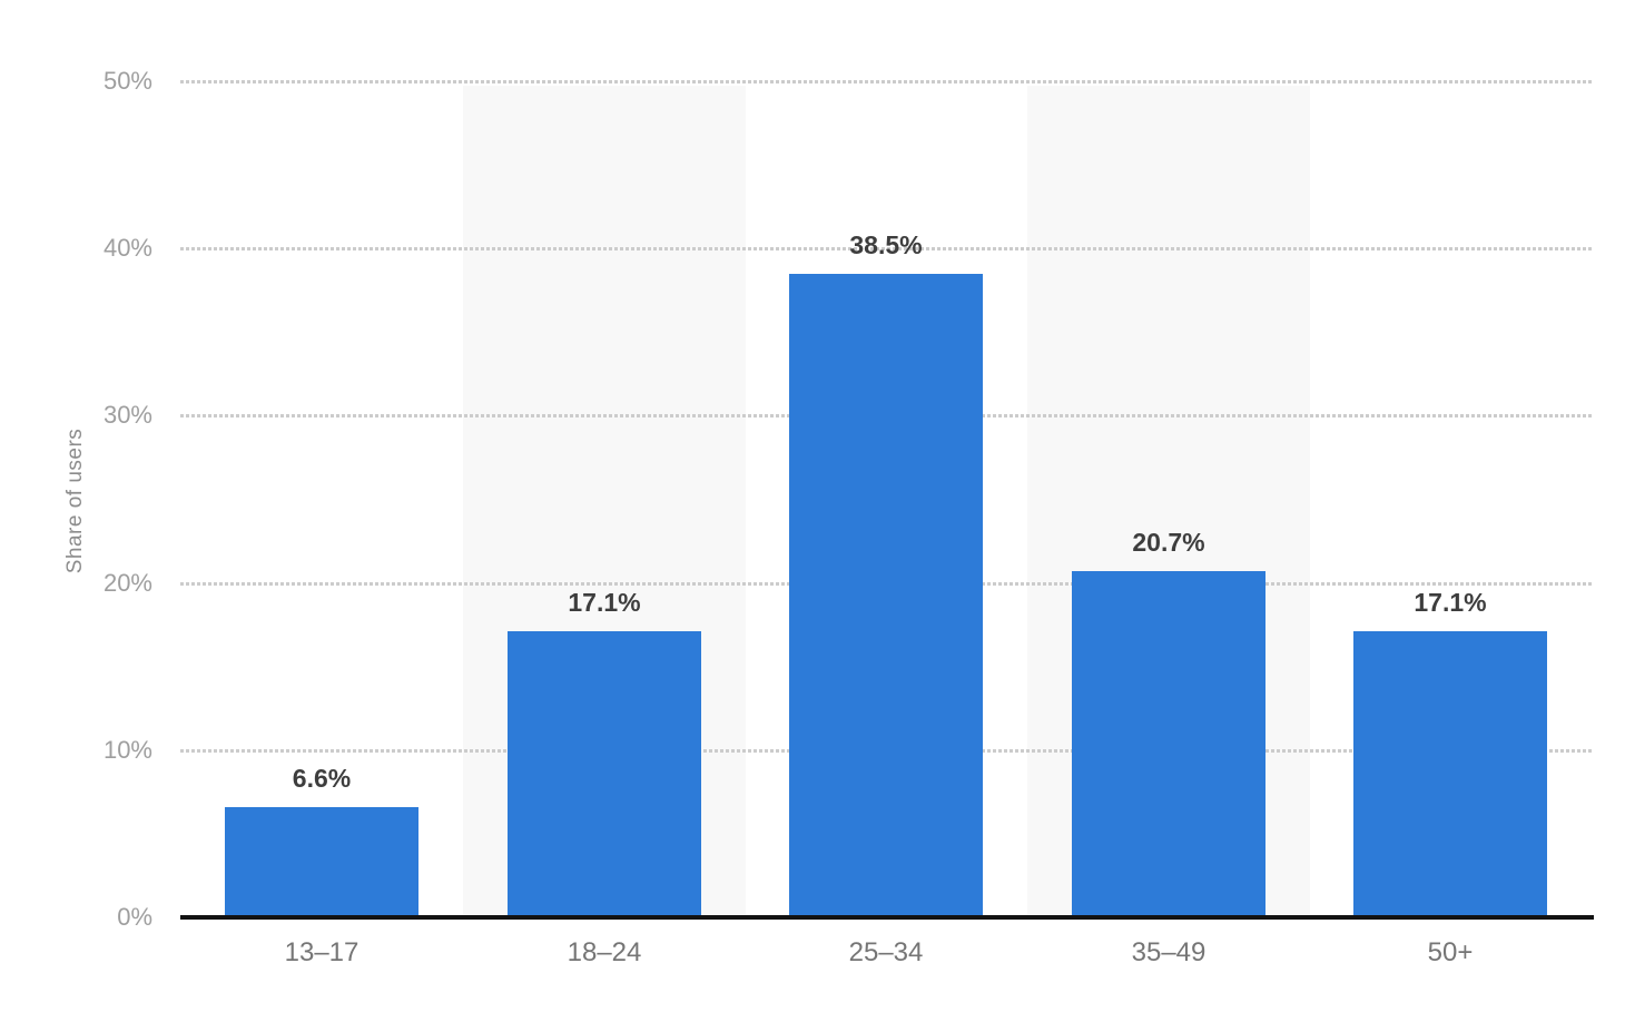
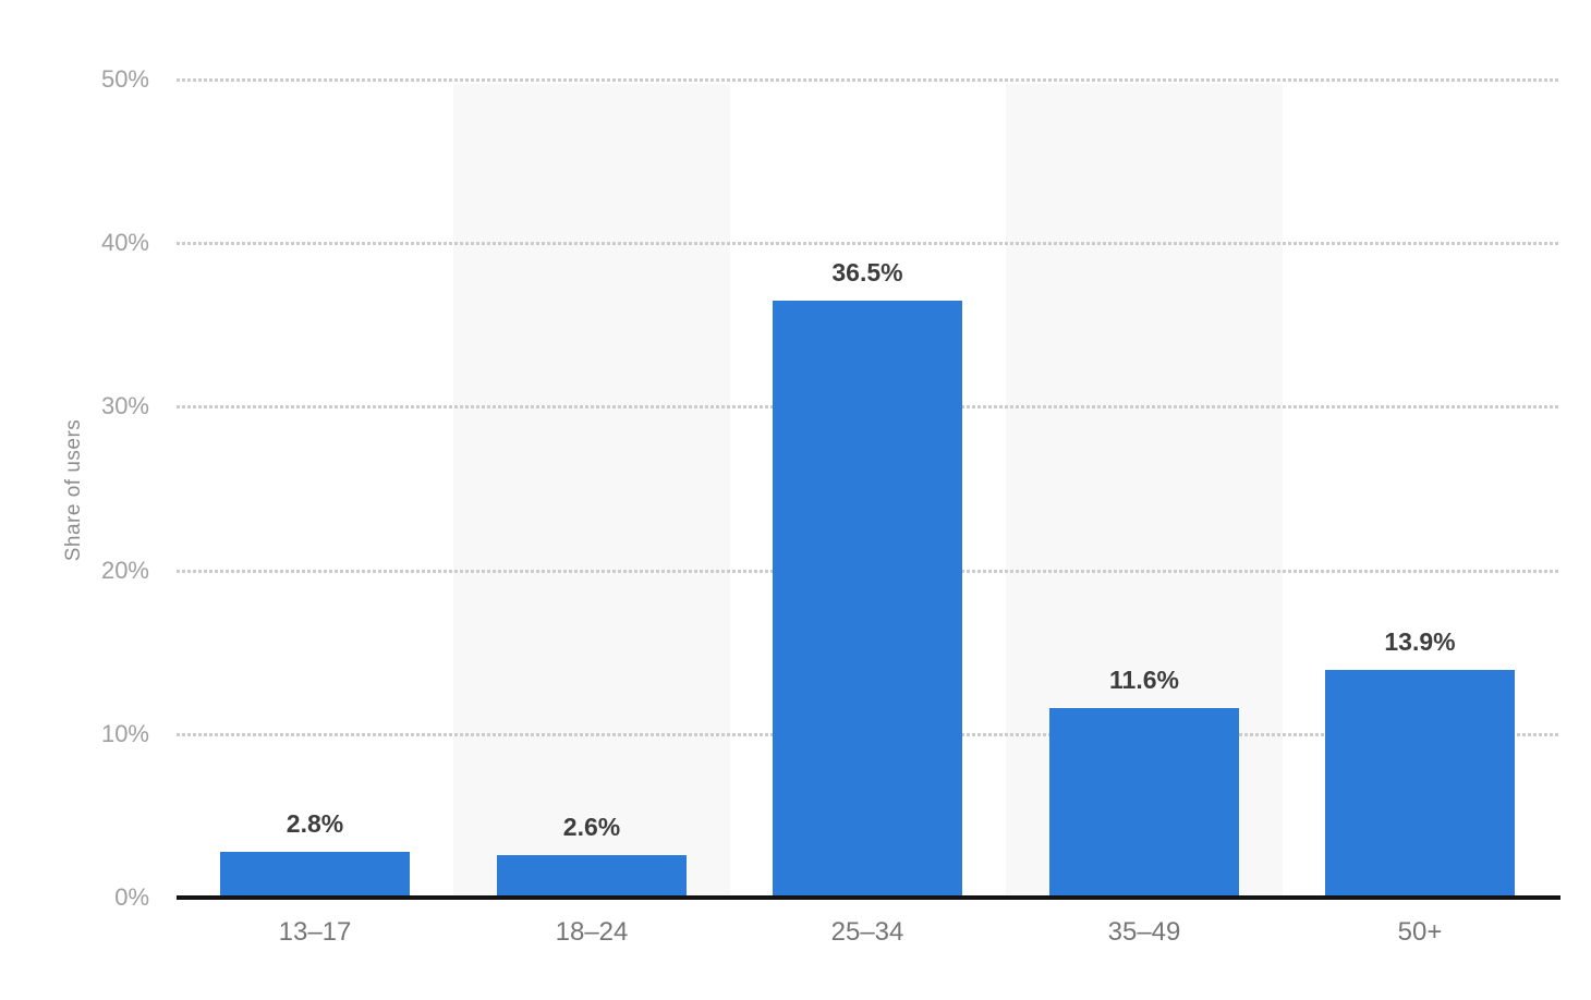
13–17: 6.6% -> 2.8%
18–24: 17.1% -> 2.6%
25–34: 38.5% -> 36.5%
35–49: 20.7% -> 11.6%
50+: 17.1% -> 13.9%
